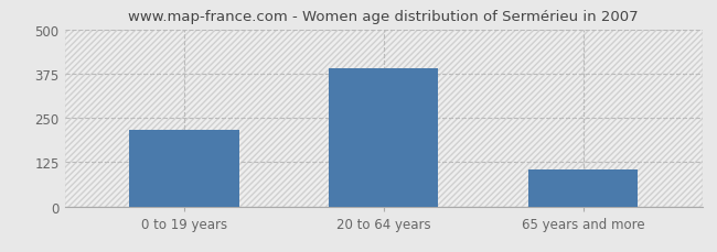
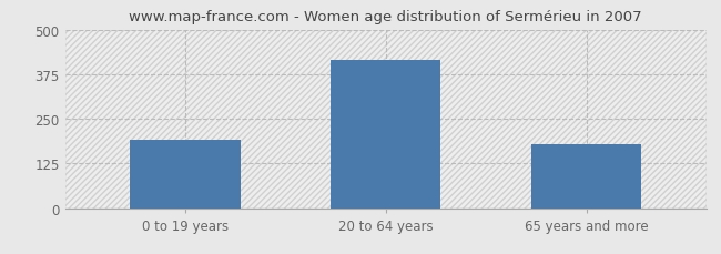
0 to 19 years: 215 -> 190
20 to 64 years: 390 -> 415
65 years and more: 105 -> 180
